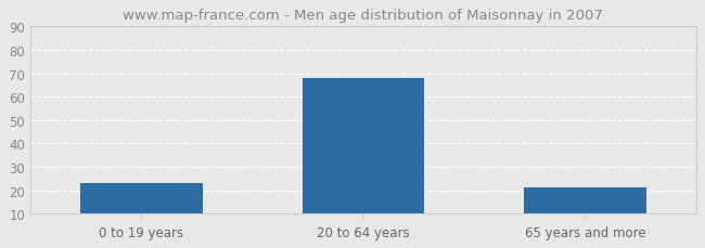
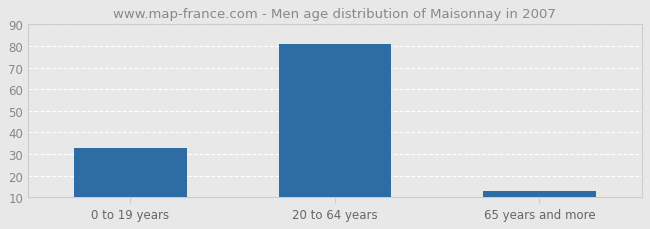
0 to 19 years: 23 -> 33
20 to 64 years: 68 -> 81
65 years and more: 21 -> 13
